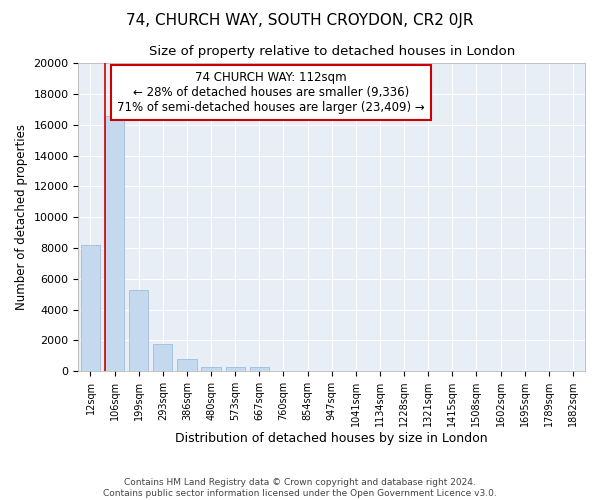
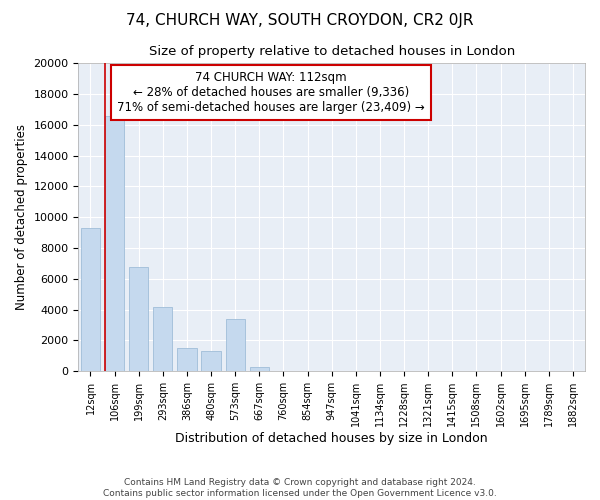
12sqm: 8200 -> 9300
199sqm: 5300 -> 6800
293sqm: 1800 -> 4200
386sqm: 800 -> 1500
480sqm: 300 -> 1300
573sqm: 300 -> 3400
